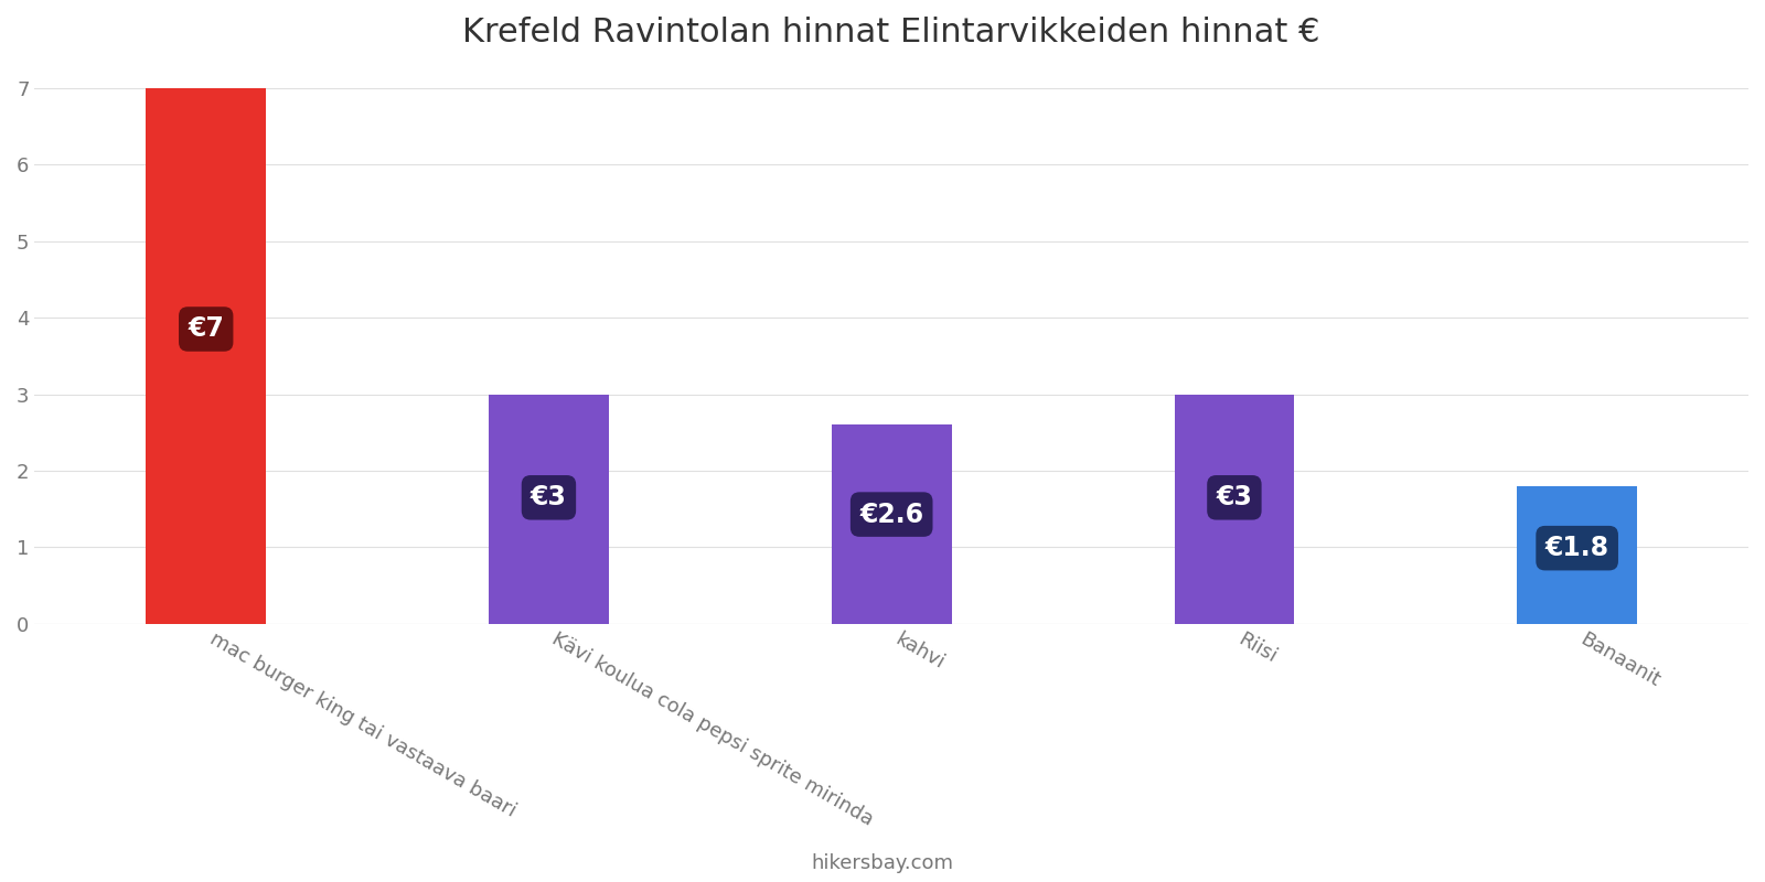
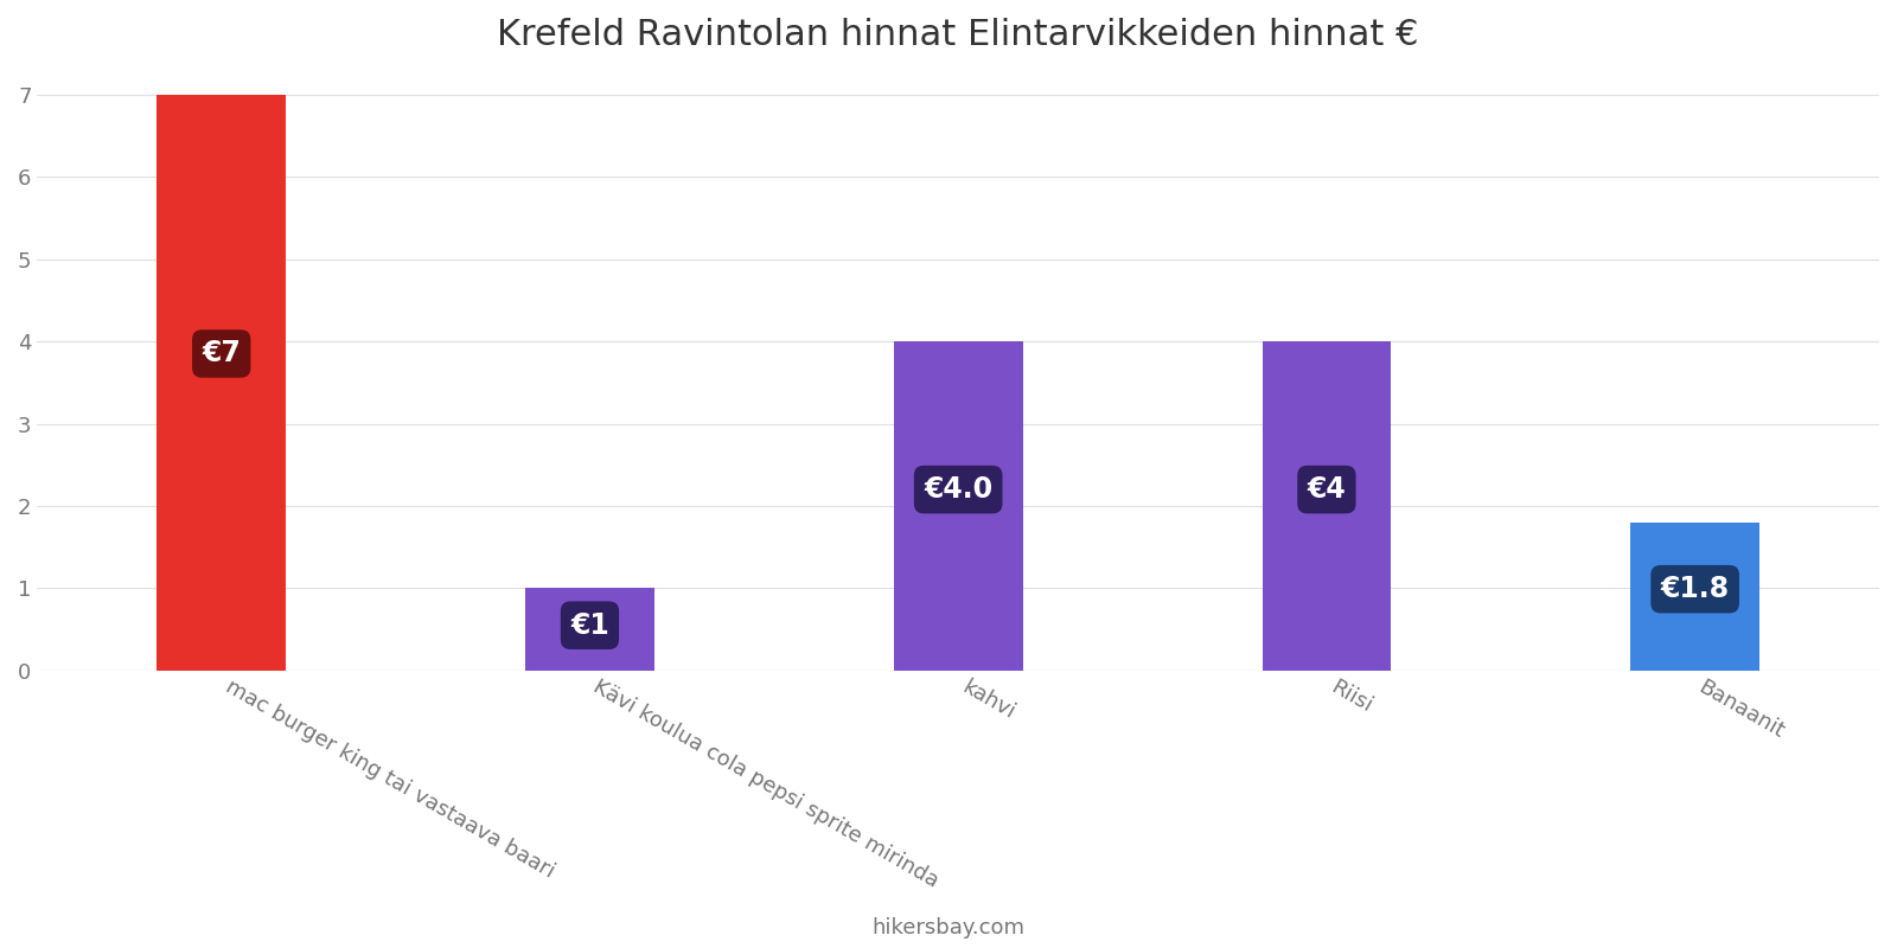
Kävi koulua cola pepsi sprite mirinda: €3 -> €1
kahvi: €3 -> €4
Riisi: €3 -> €4
